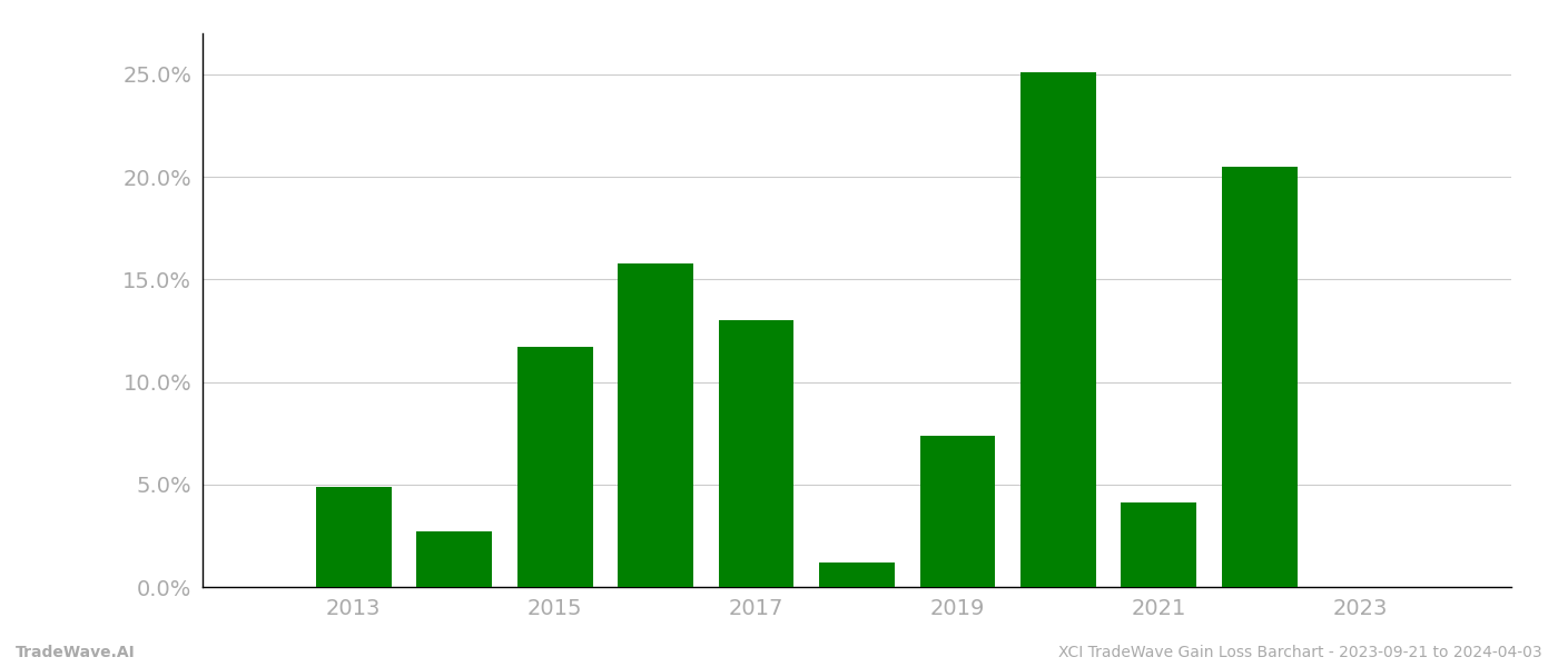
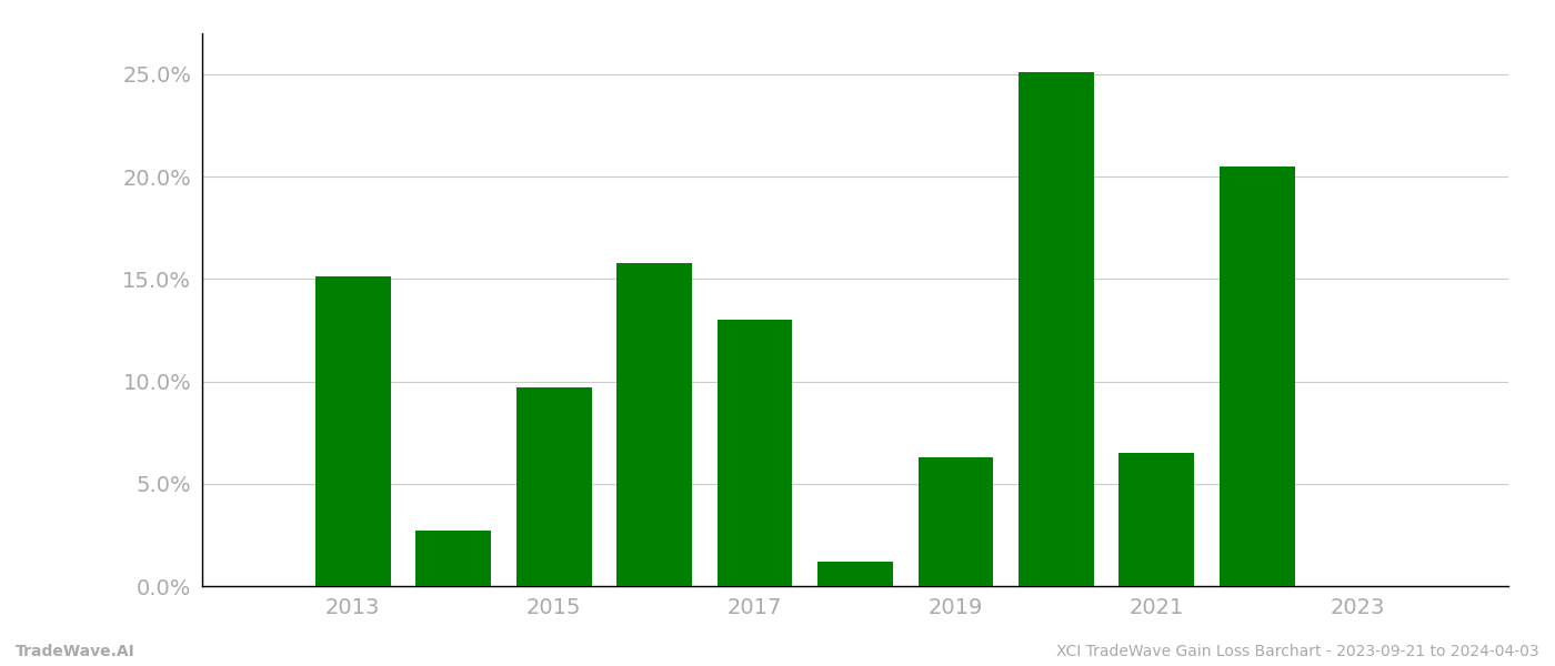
2013: 4.9% -> 15.1%
2015: 11.7% -> 9.7%
2019: 7.4% -> 6.3%
2021: 4.1% -> 6.5%
